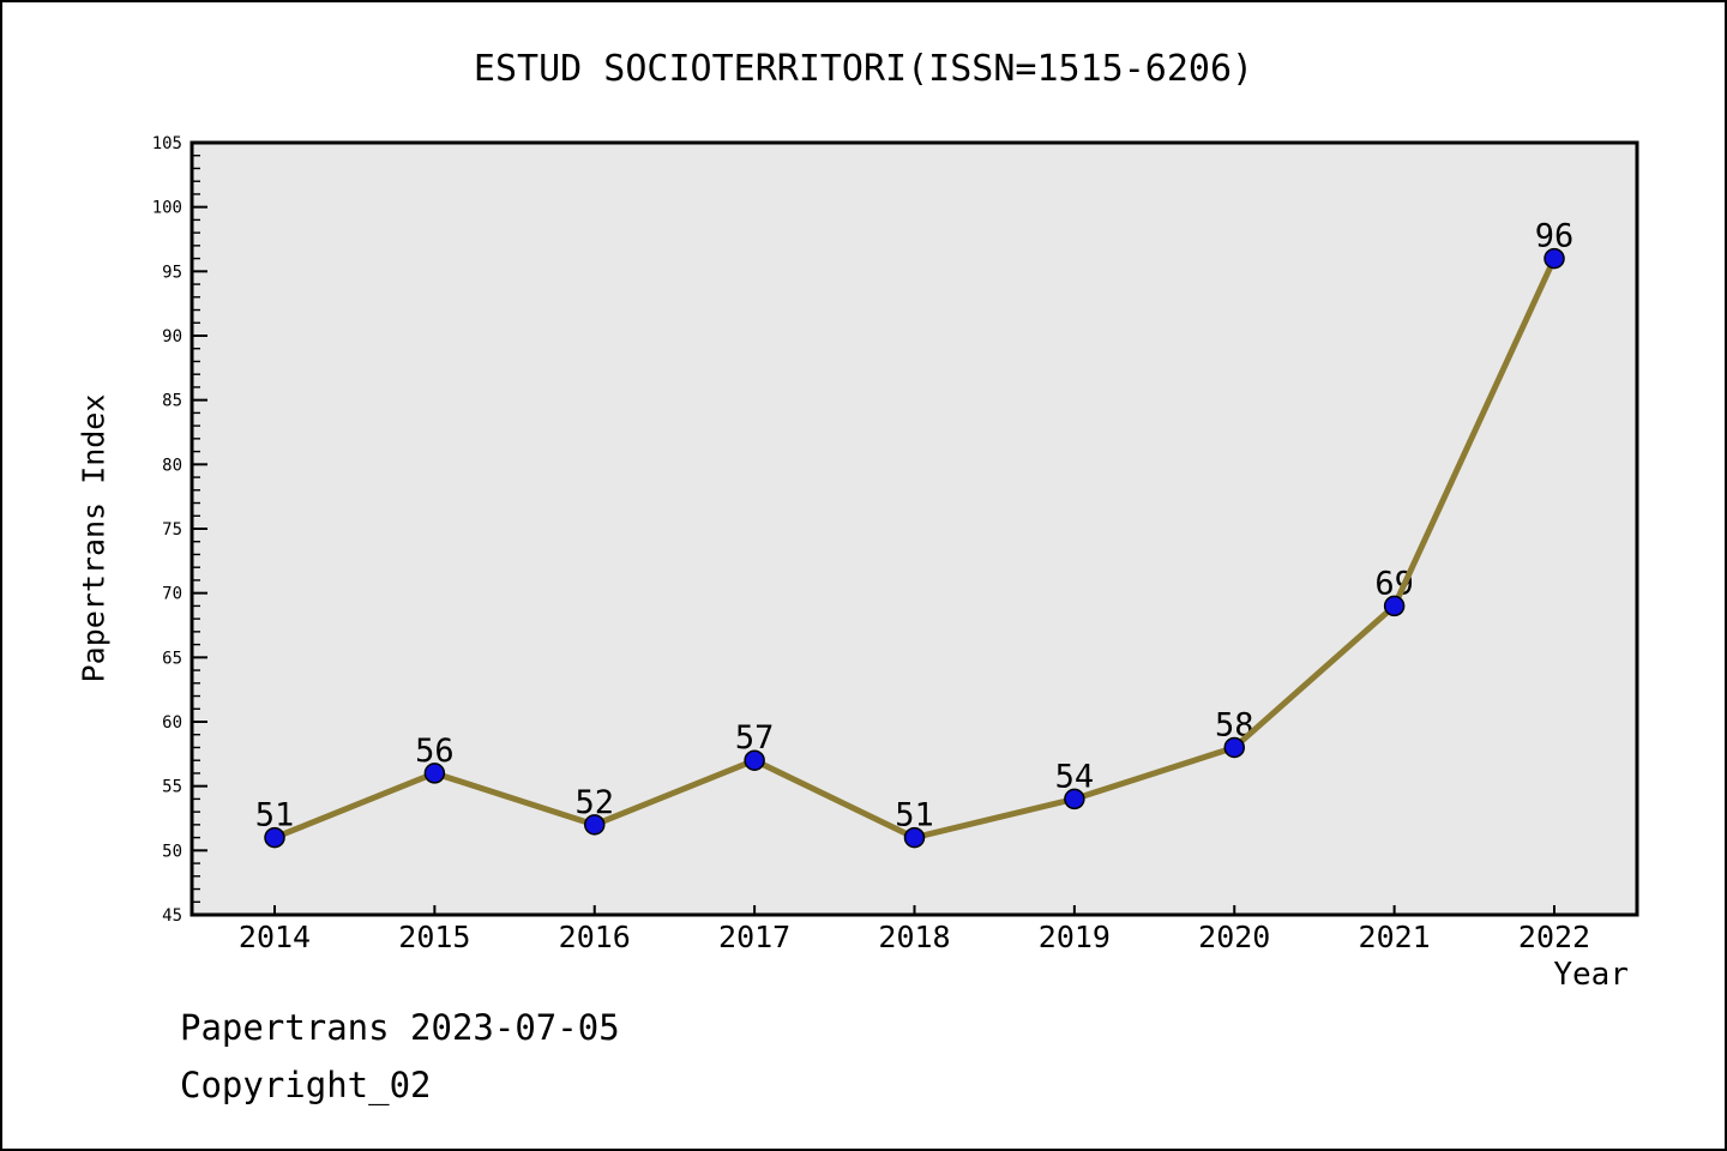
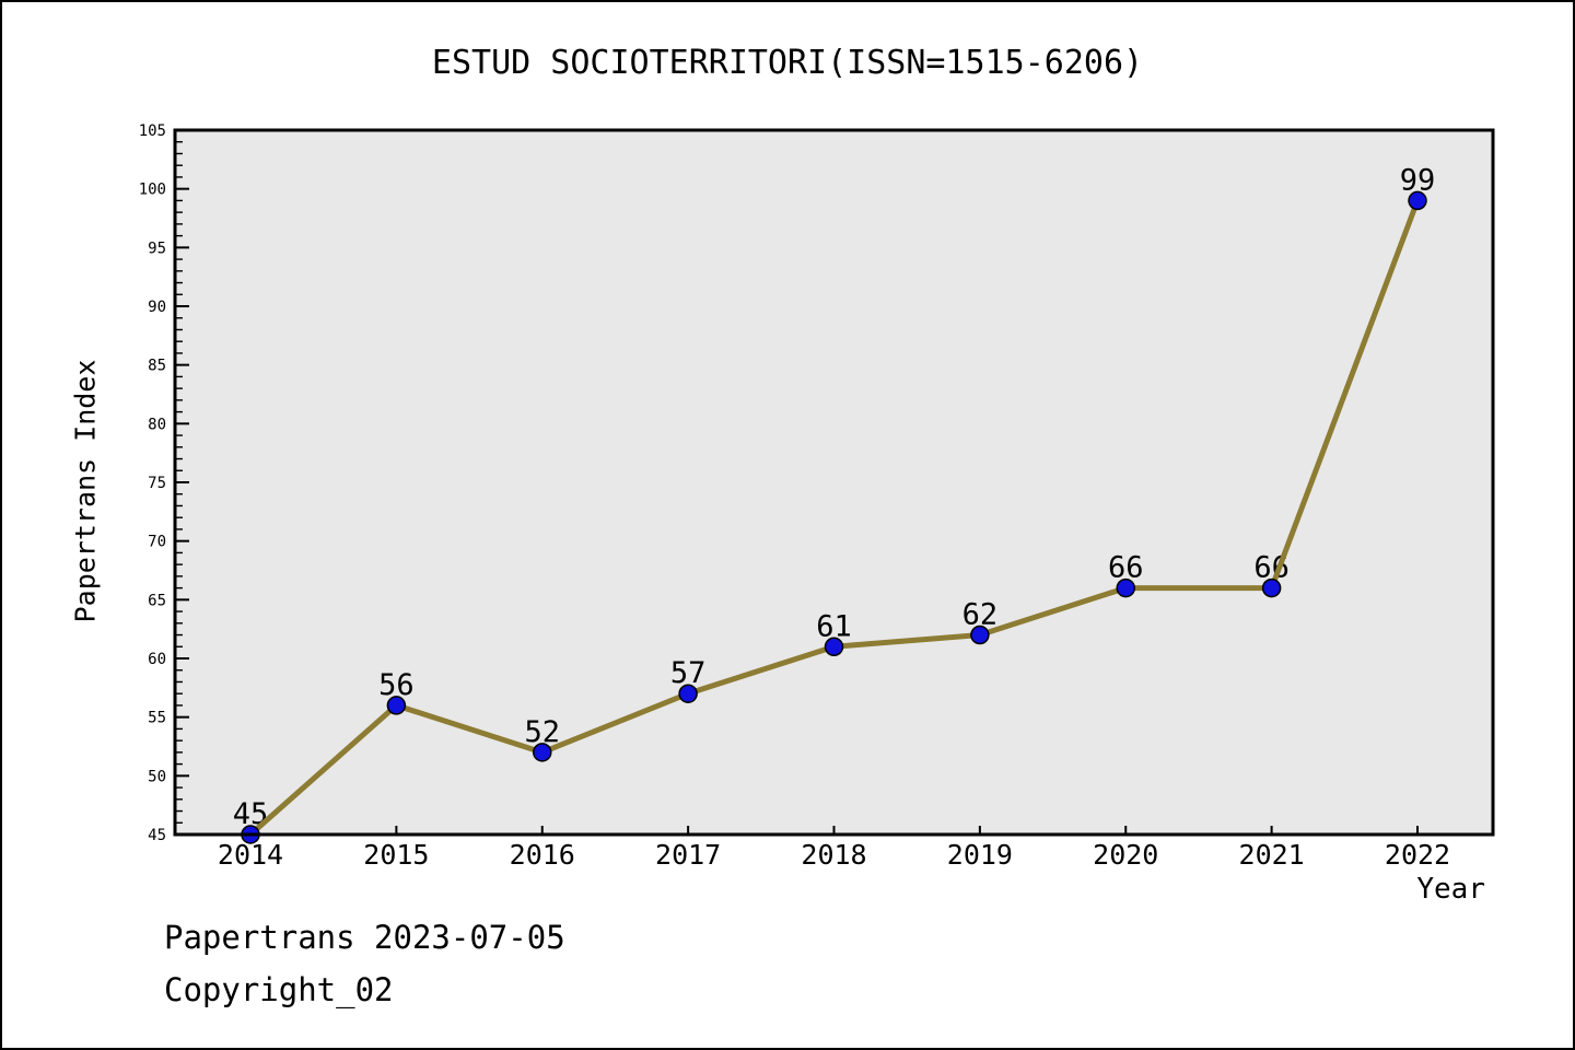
2014: 51 -> 45
2018: 51 -> 61
2019: 54 -> 62
2020: 58 -> 66
2021: 69 -> 66
2022: 96 -> 99
